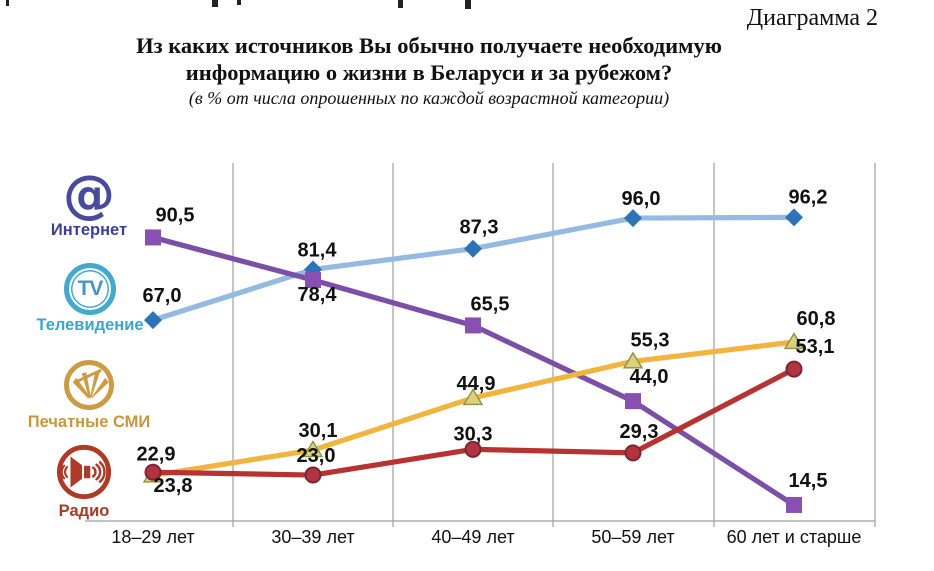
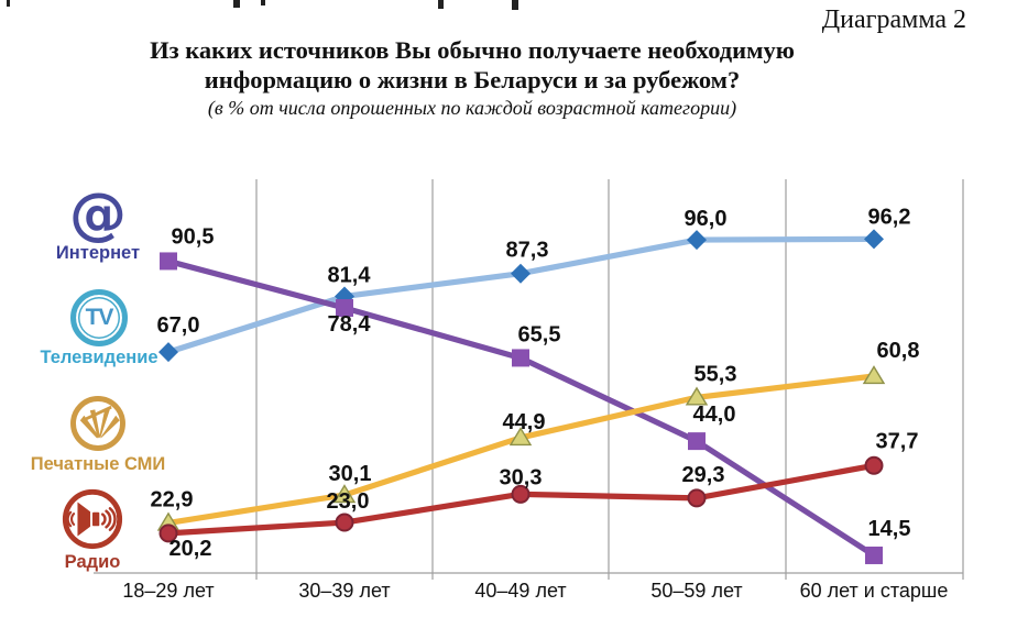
Радио/18–29 лет: 23,8 -> 20,2
Радио/60 лет и старше: 53,1 -> 37,7
